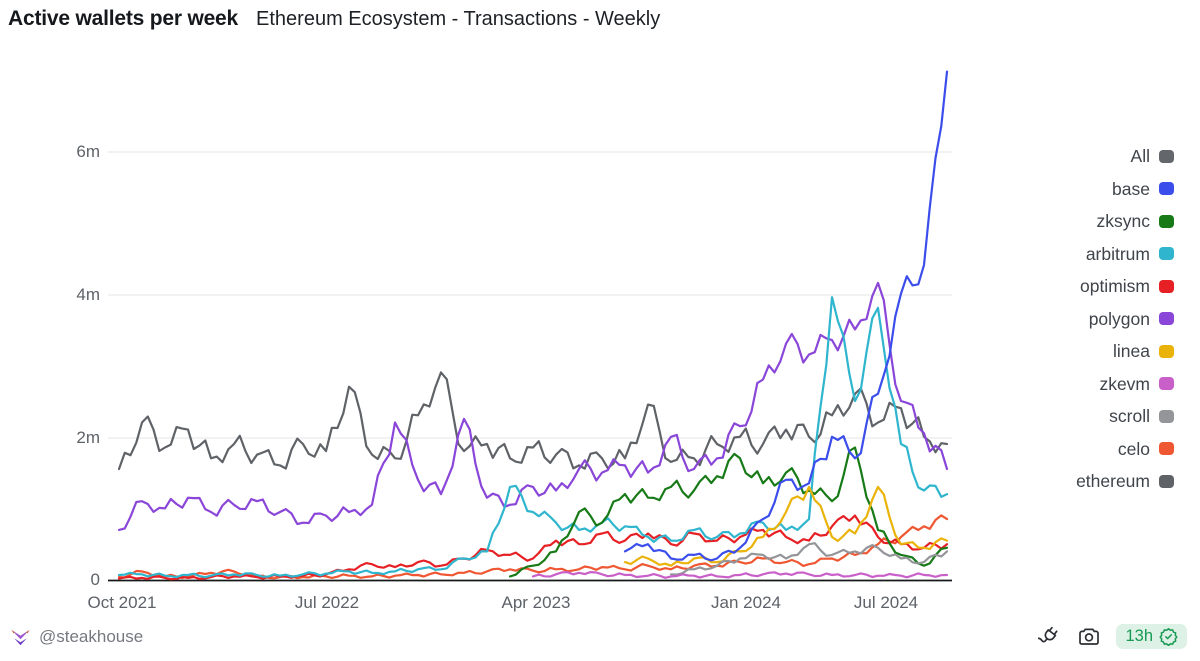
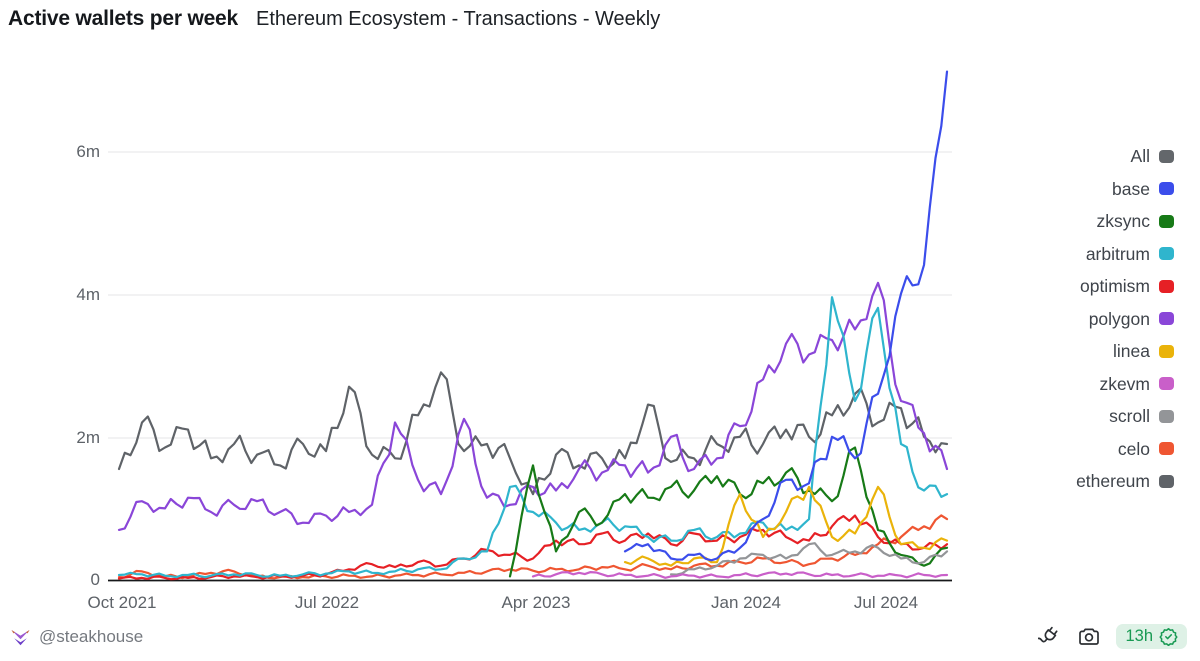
ethereum/Apr 2023: 1.9m -> 1.2m
zksync/Apr 2023: 0.2m -> 1.6m
zksync/Jan 2024: 1.7m -> 1.2m
linea/Jan 2024: 0.4m -> 1.2m
